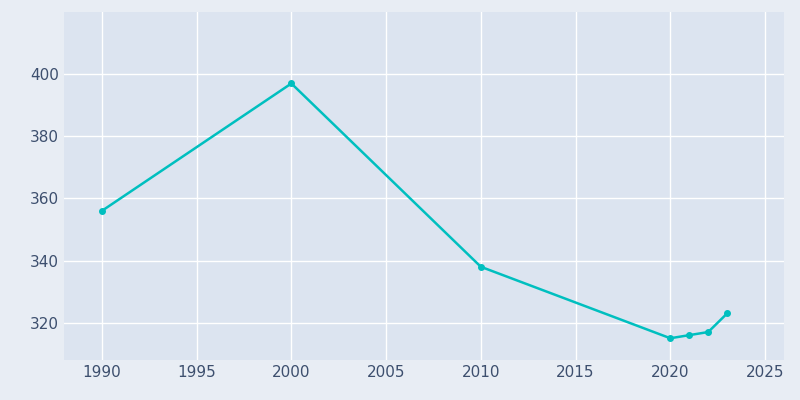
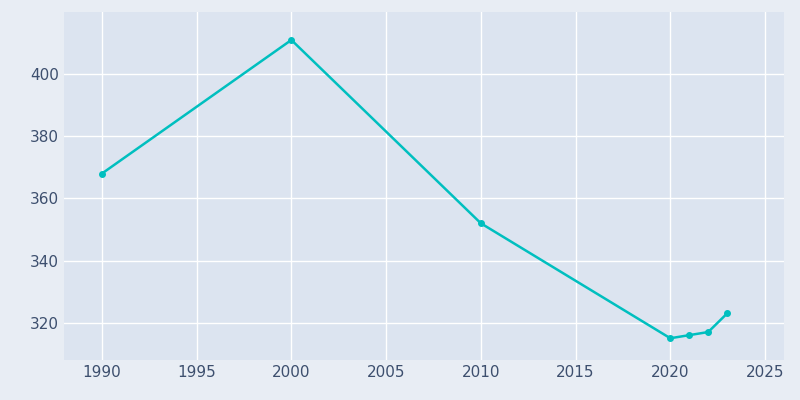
1990: 356 -> 368
2000: 397 -> 411
2010: 338 -> 352
